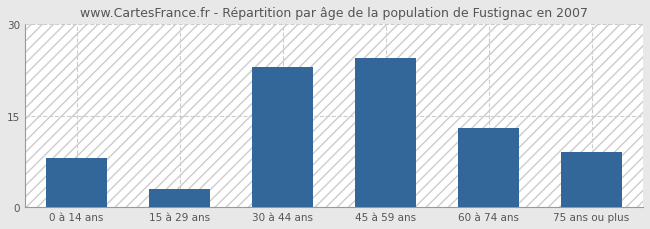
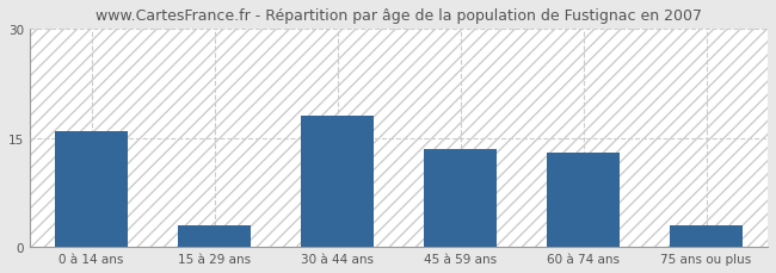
0 à 14 ans: 8.0 -> 16.0
30 à 44 ans: 23.0 -> 18.0
45 à 59 ans: 24.4 -> 13.5
75 ans ou plus: 9.0 -> 3.0
